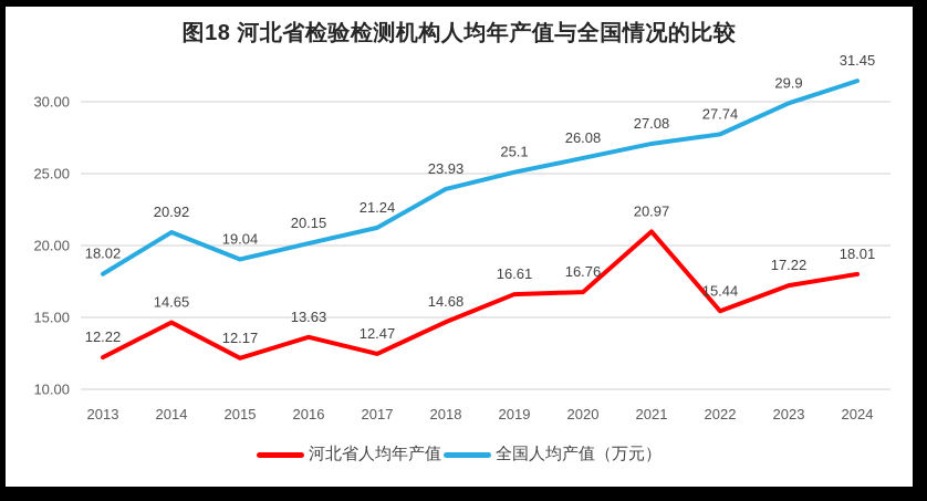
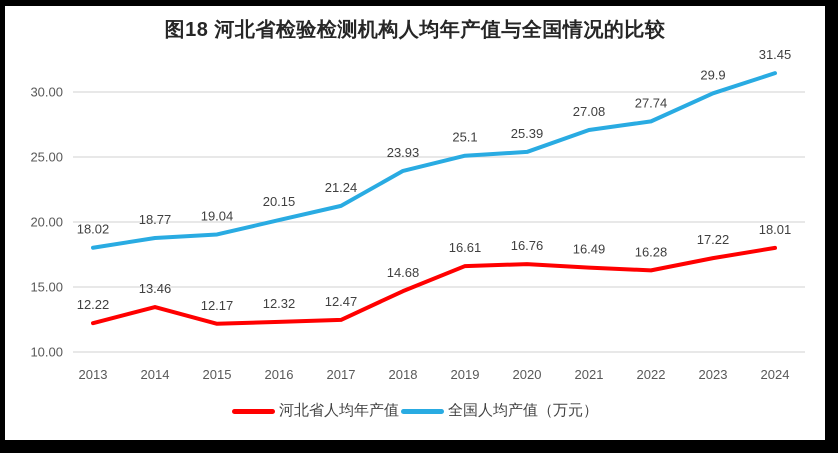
河北省人均年产值/2014: 14.65 -> 13.46
全国人均产值（万元）/2014: 20.92 -> 18.77
河北省人均年产值/2016: 13.63 -> 12.32
全国人均产值（万元）/2020: 26.08 -> 25.39
河北省人均年产值/2021: 20.97 -> 16.49
河北省人均年产值/2022: 15.44 -> 16.28
